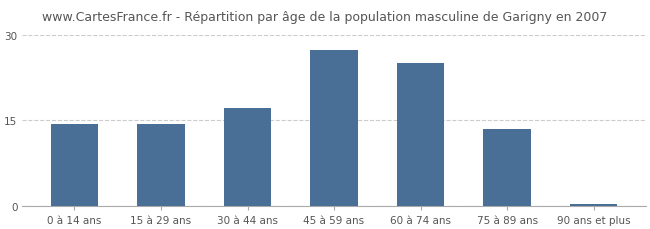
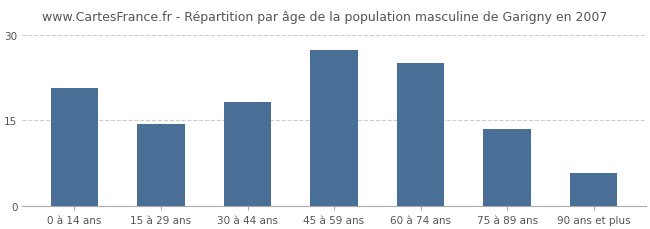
0 à 14 ans: 14.4 -> 20.6
30 à 44 ans: 17.2 -> 18.2
90 ans et plus: 0.4 -> 5.8
